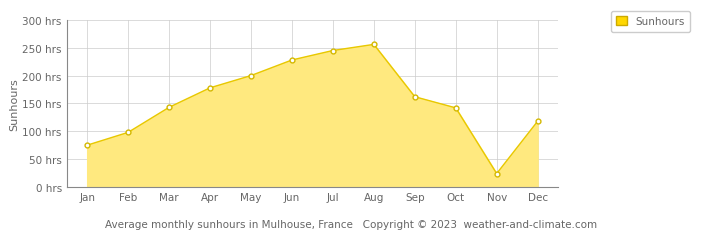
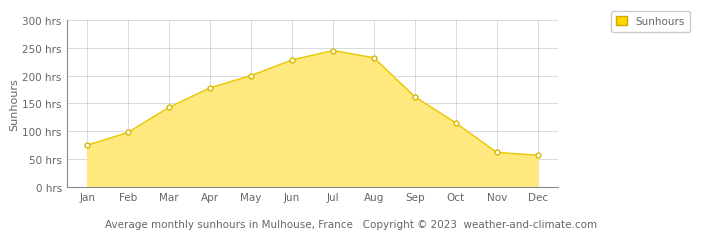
Aug: 256 hrs -> 232 hrs
Oct: 142 hrs -> 115 hrs
Nov: 24 hrs -> 62 hrs
Dec: 118 hrs -> 57 hrs
